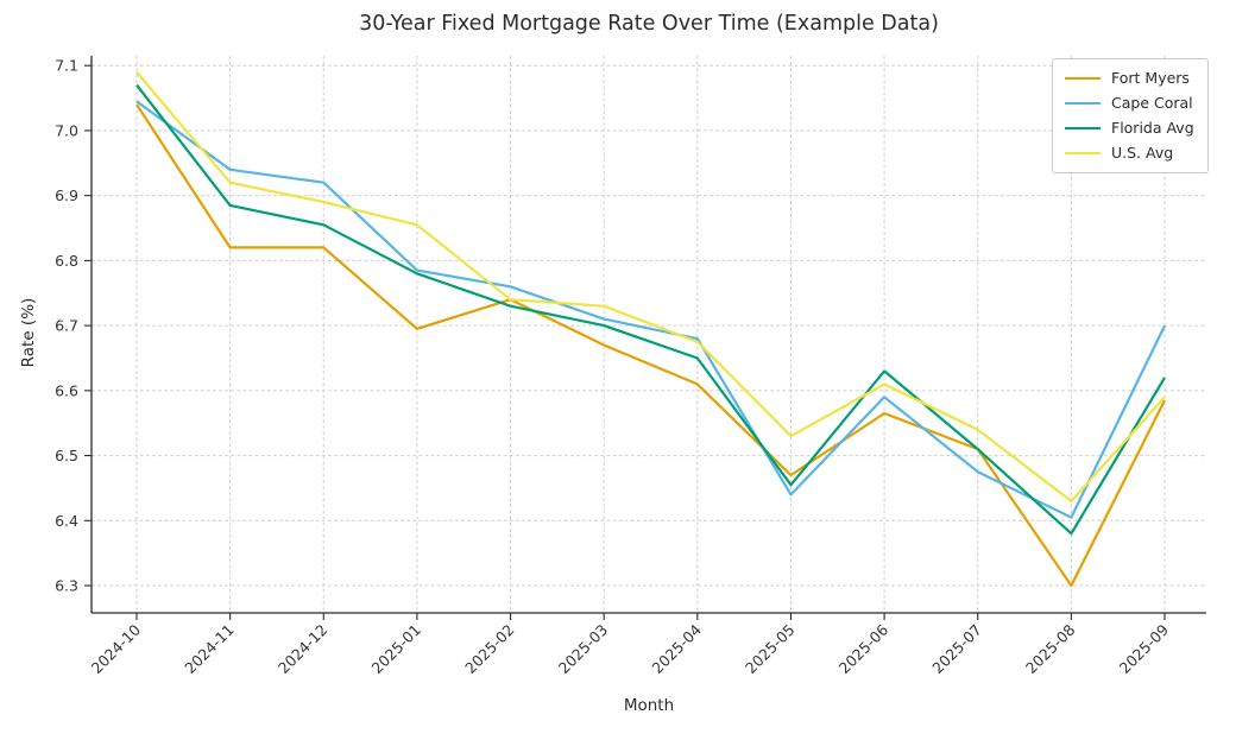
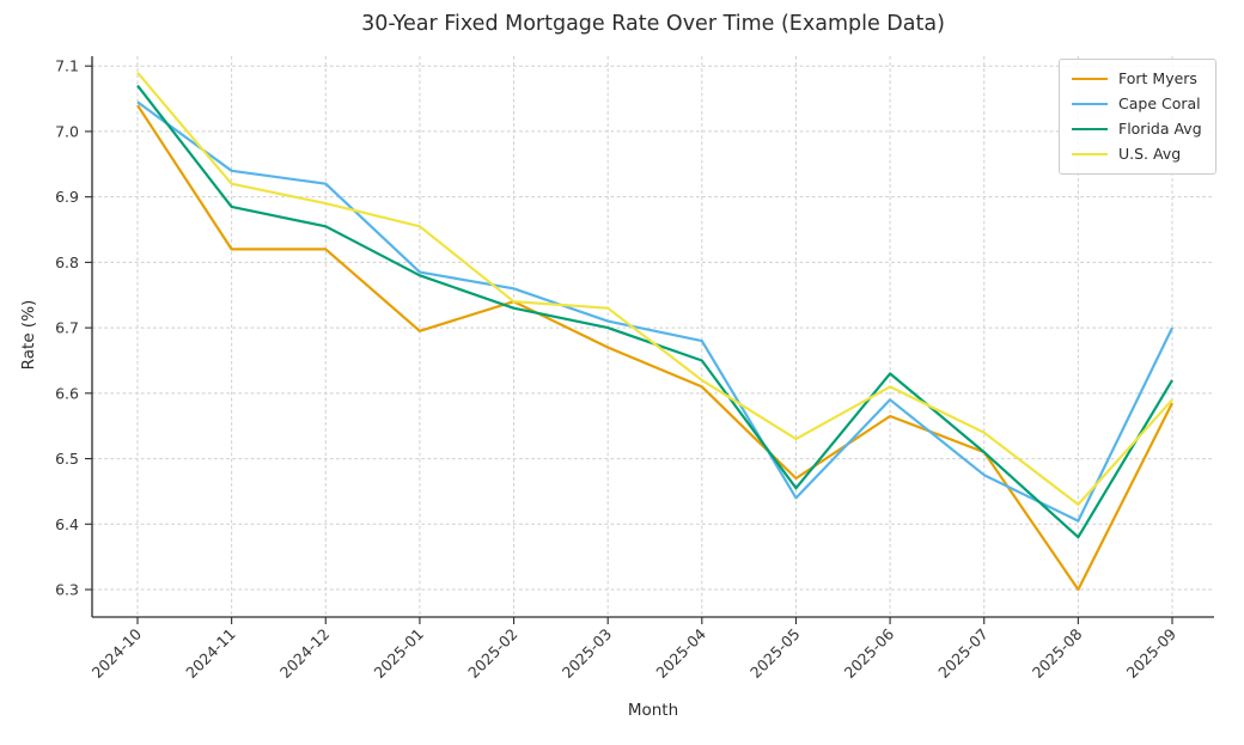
U.S. Avg/2025-04: 6.67 -> 6.62
